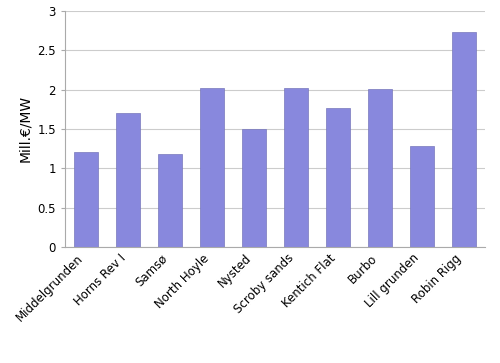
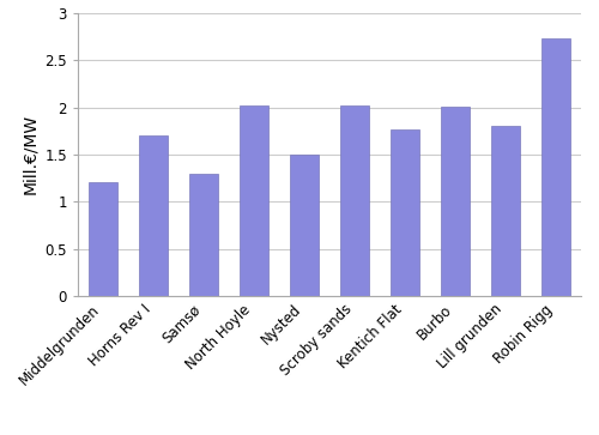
Samsø: 1.18 -> 1.30
Lill grunden: 1.28 -> 1.80
